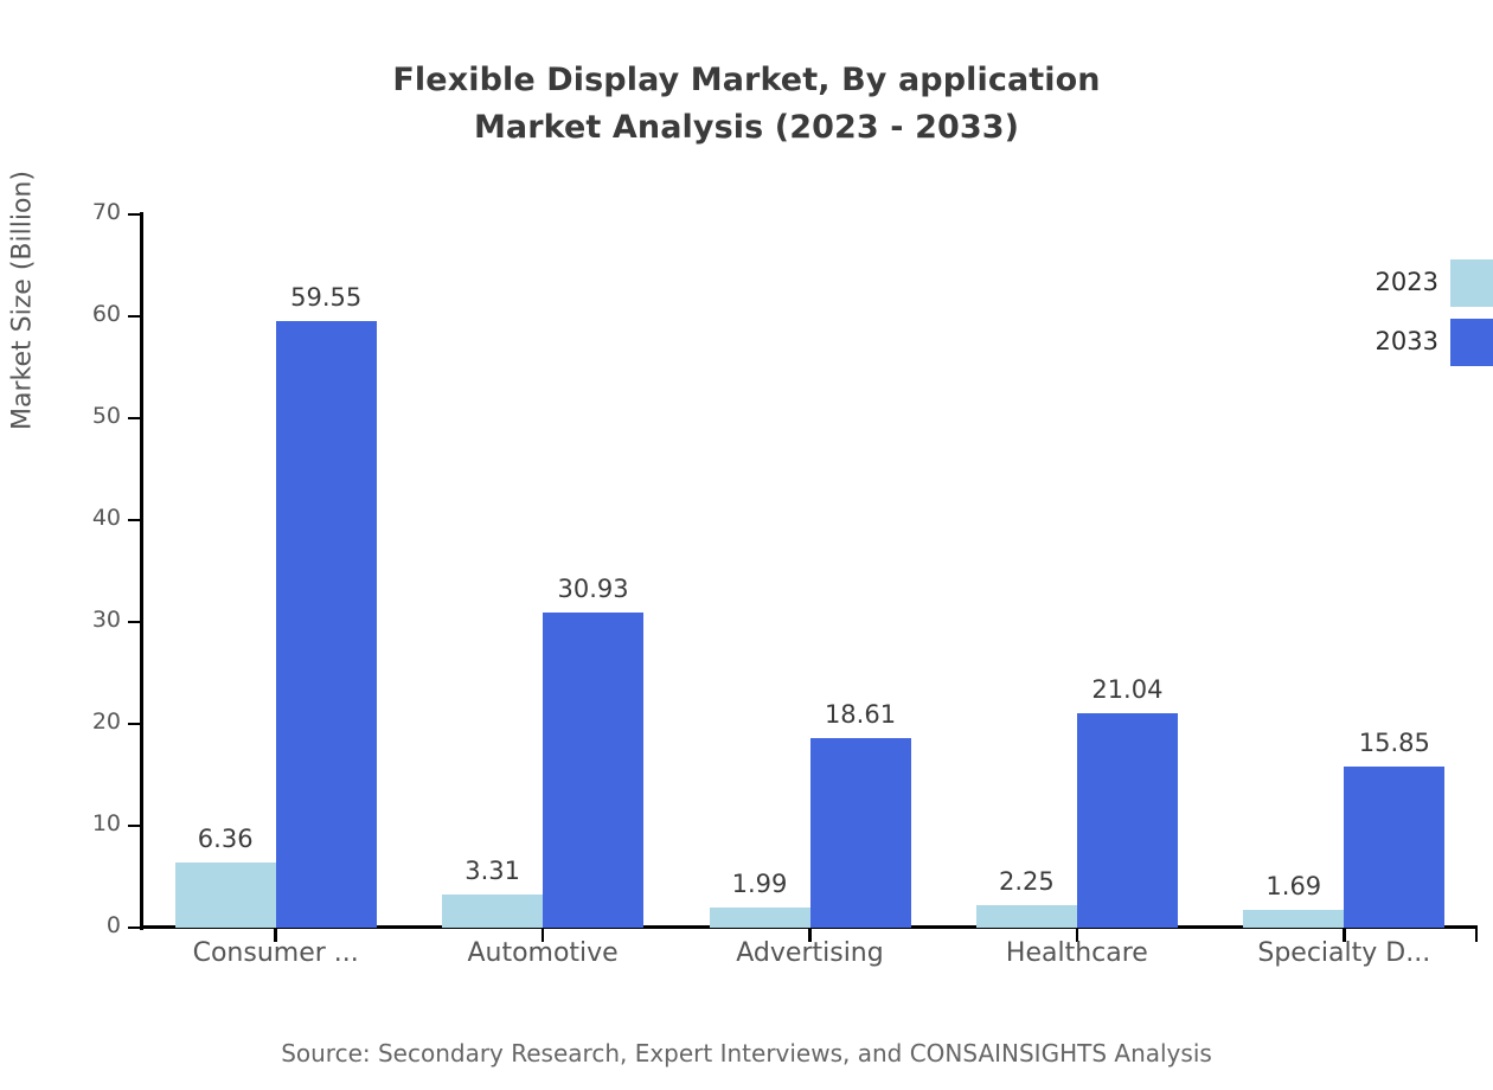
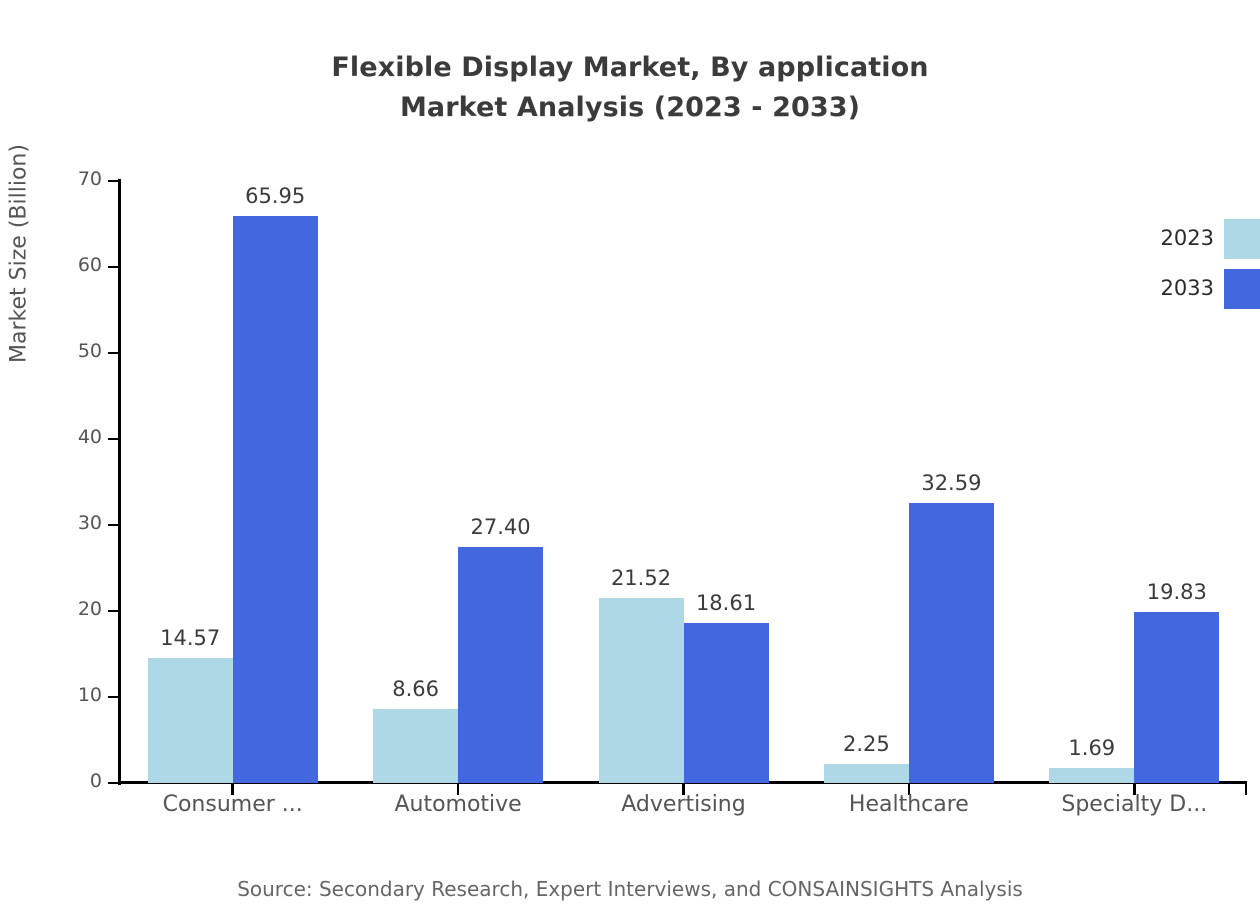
2023/Consumer ...: 6.36 -> 14.57
2033/Consumer ...: 59.55 -> 65.95
2023/Automotive: 3.31 -> 8.66
2033/Automotive: 30.93 -> 27.40
2023/Advertising: 1.99 -> 21.52
2033/Healthcare: 21.04 -> 32.59
2033/Specialty D...: 15.85 -> 19.83
